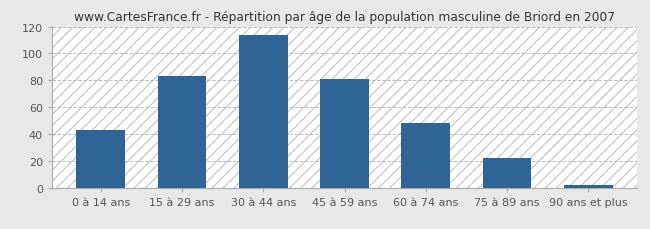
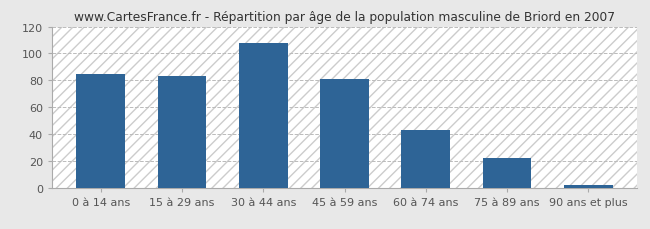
0 à 14 ans: 43 -> 85
30 à 44 ans: 114 -> 108
60 à 74 ans: 48 -> 43
